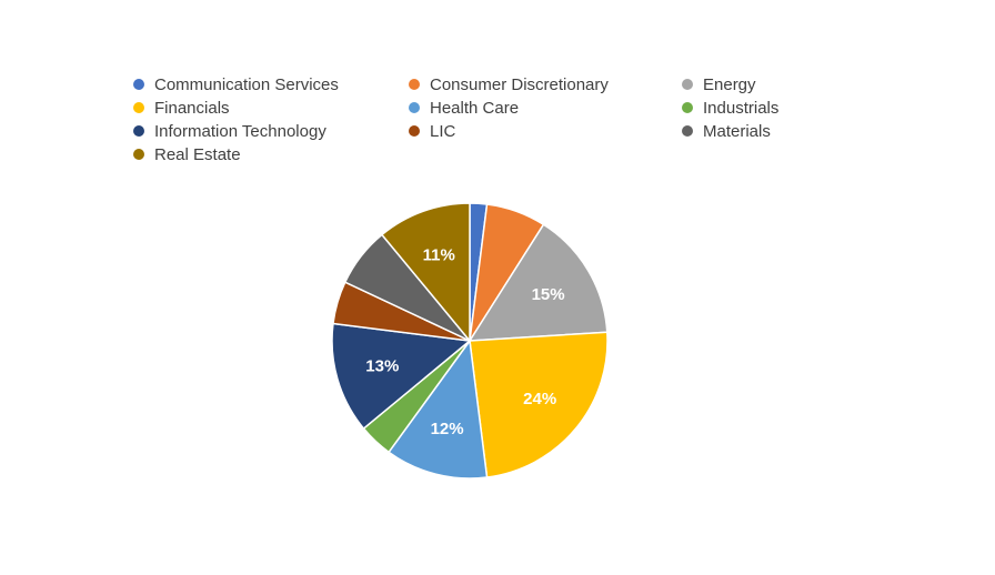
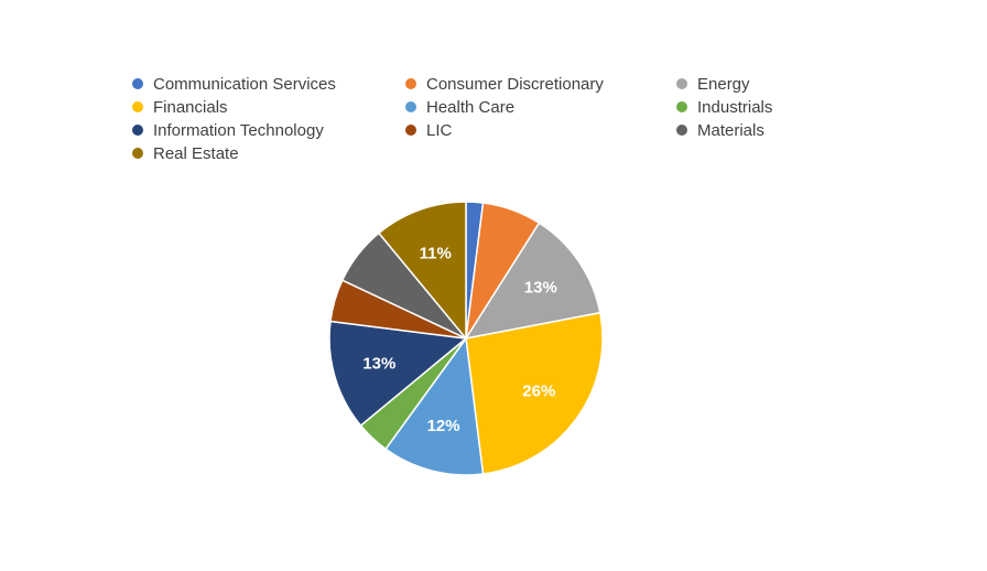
Energy: 15% -> 13%
Financials: 24% -> 26%
